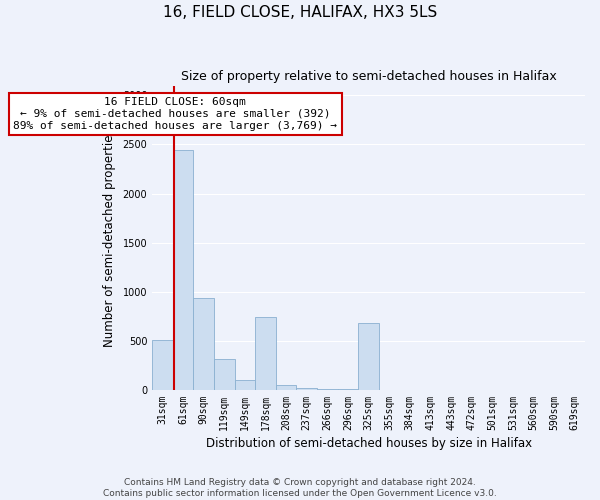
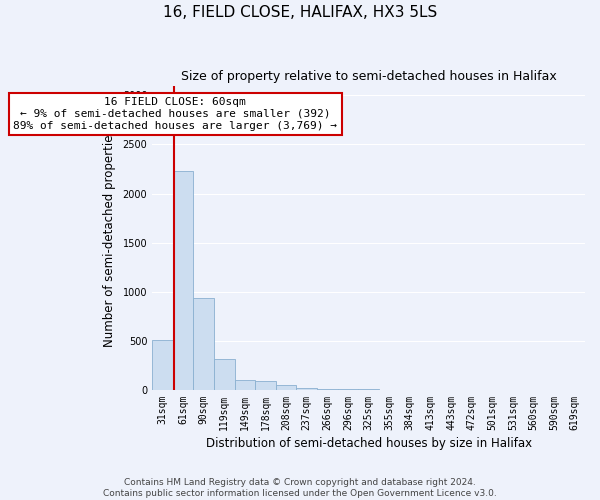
61sqm: 2440 -> 2230
178sqm: 740 -> 90
325sqm: 680 -> 0
